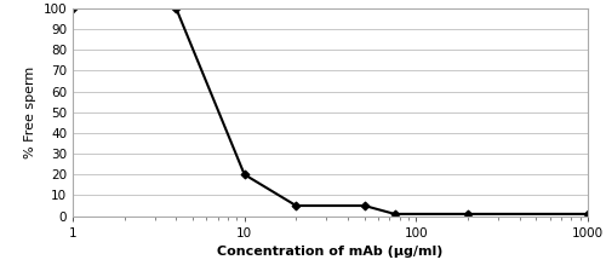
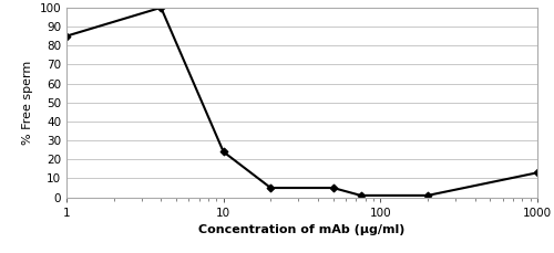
1: 100 -> 85
10: 20 -> 24
1000: 1 -> 13
